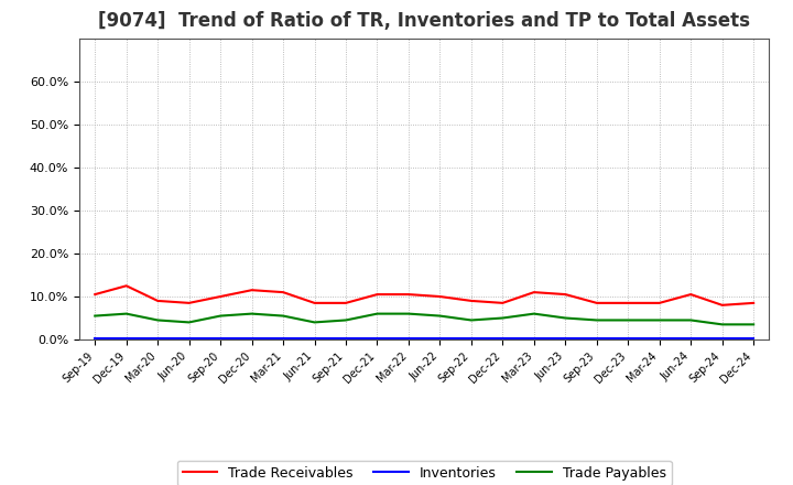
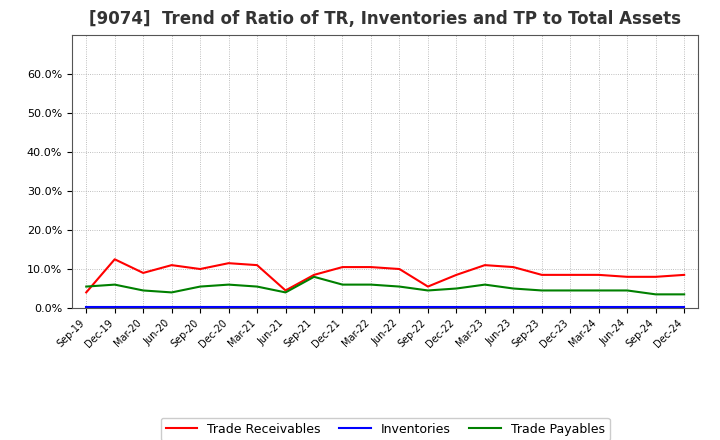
Trade Receivables/Sep-19: 10.5% -> 4.0%
Trade Receivables/Jun-20: 8.5% -> 11.0%
Trade Receivables/Jun-21: 8.5% -> 4.5%
Trade Payables/Sep-21: 4.5% -> 8.0%
Trade Receivables/Sep-22: 9.0% -> 5.5%
Trade Receivables/Jun-24: 10.5% -> 8.0%
